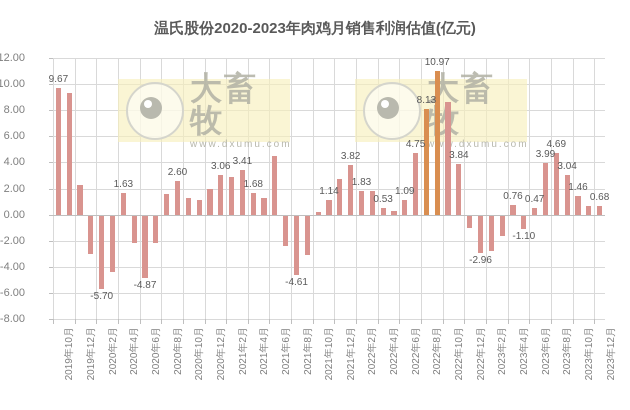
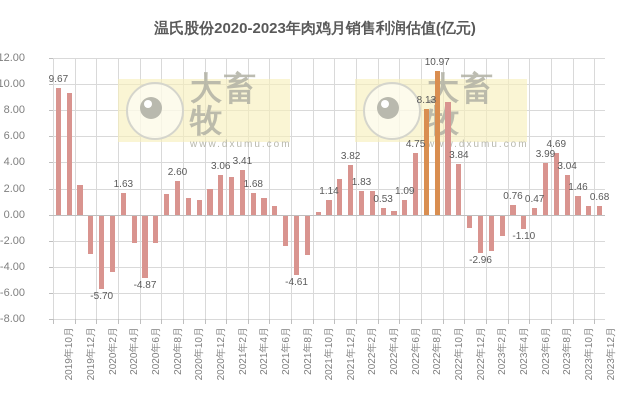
2021年6月: 4.5 -> 0.7
